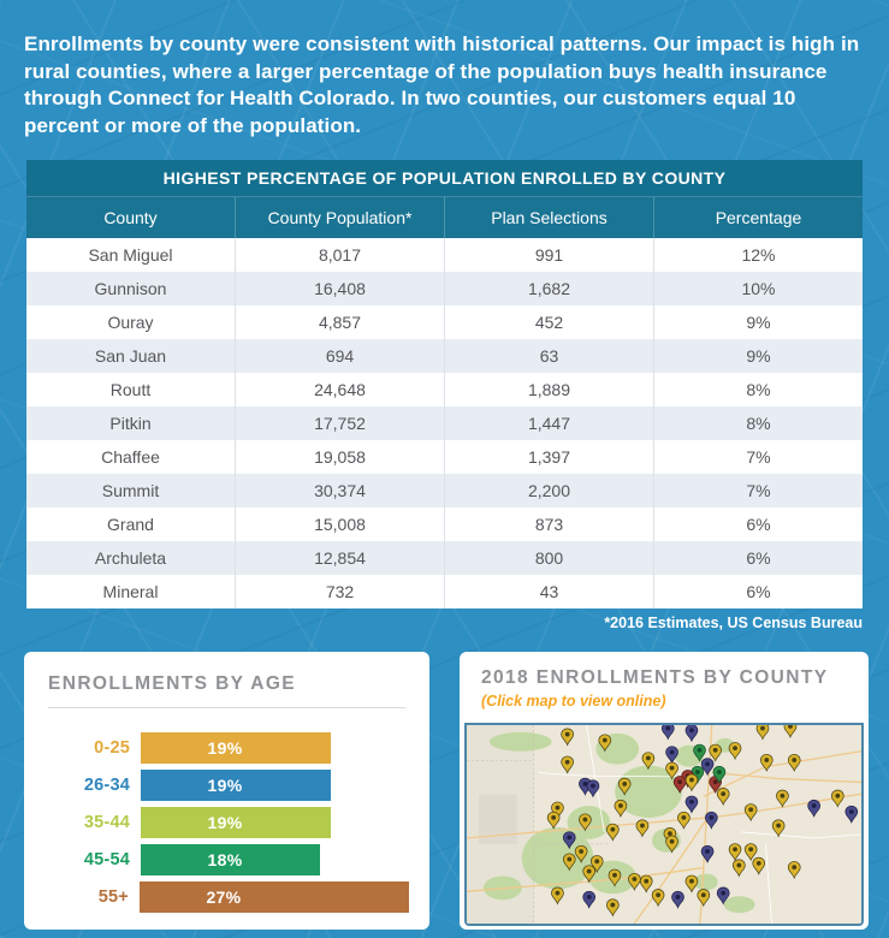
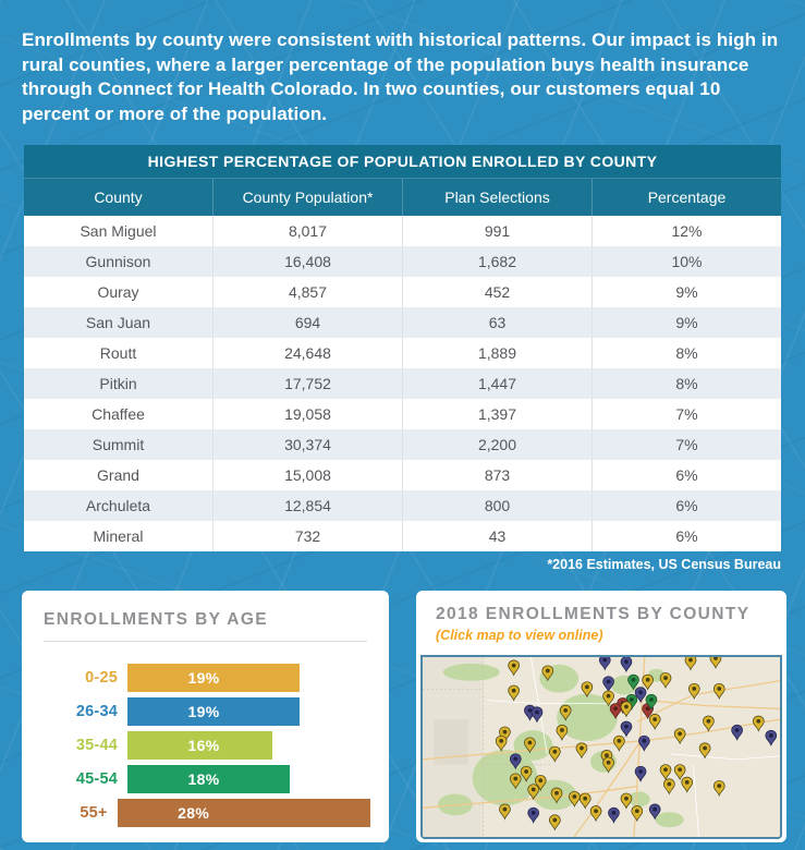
35-44: 19% -> 16%
55+: 27% -> 28%
